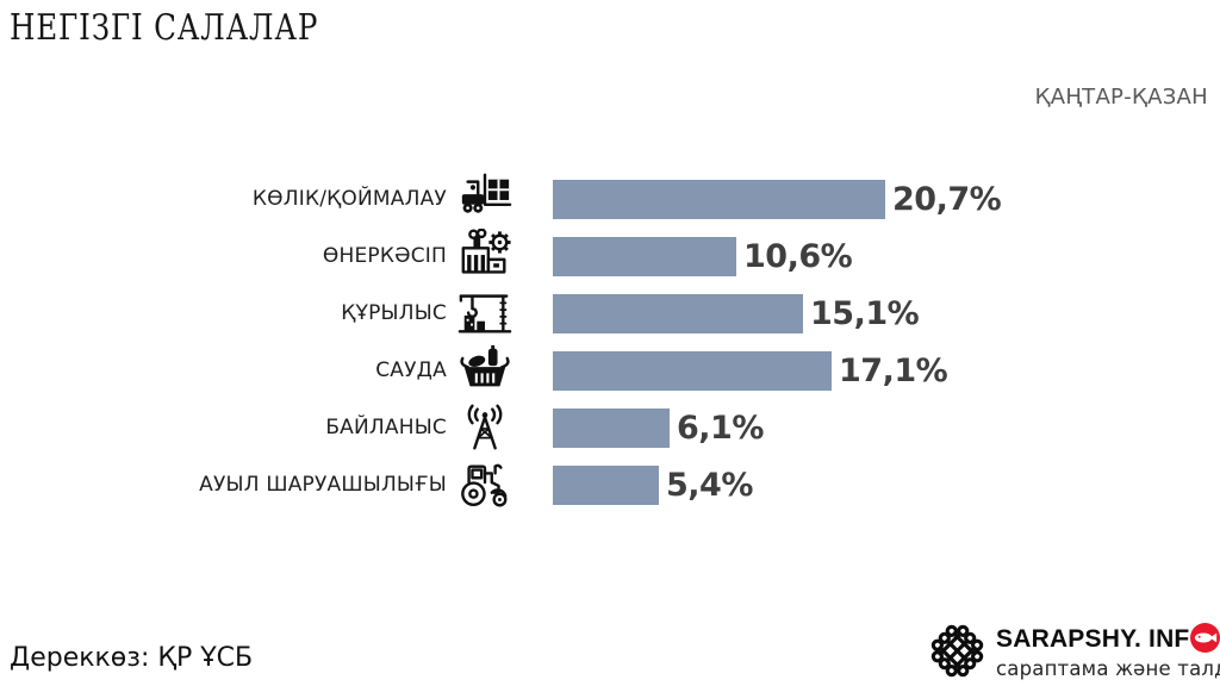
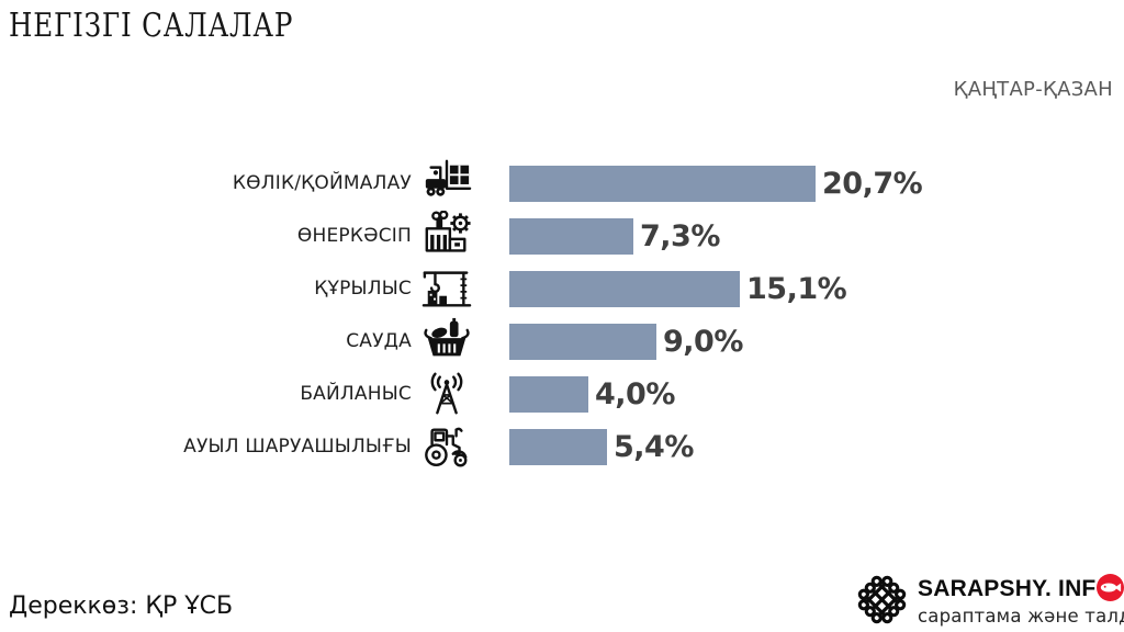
ӨНЕРКӘСІП: 10,6% -> 7,3%
САУДА: 17,1% -> 9,0%
БАЙЛАНЫС: 6,1% -> 4,0%
